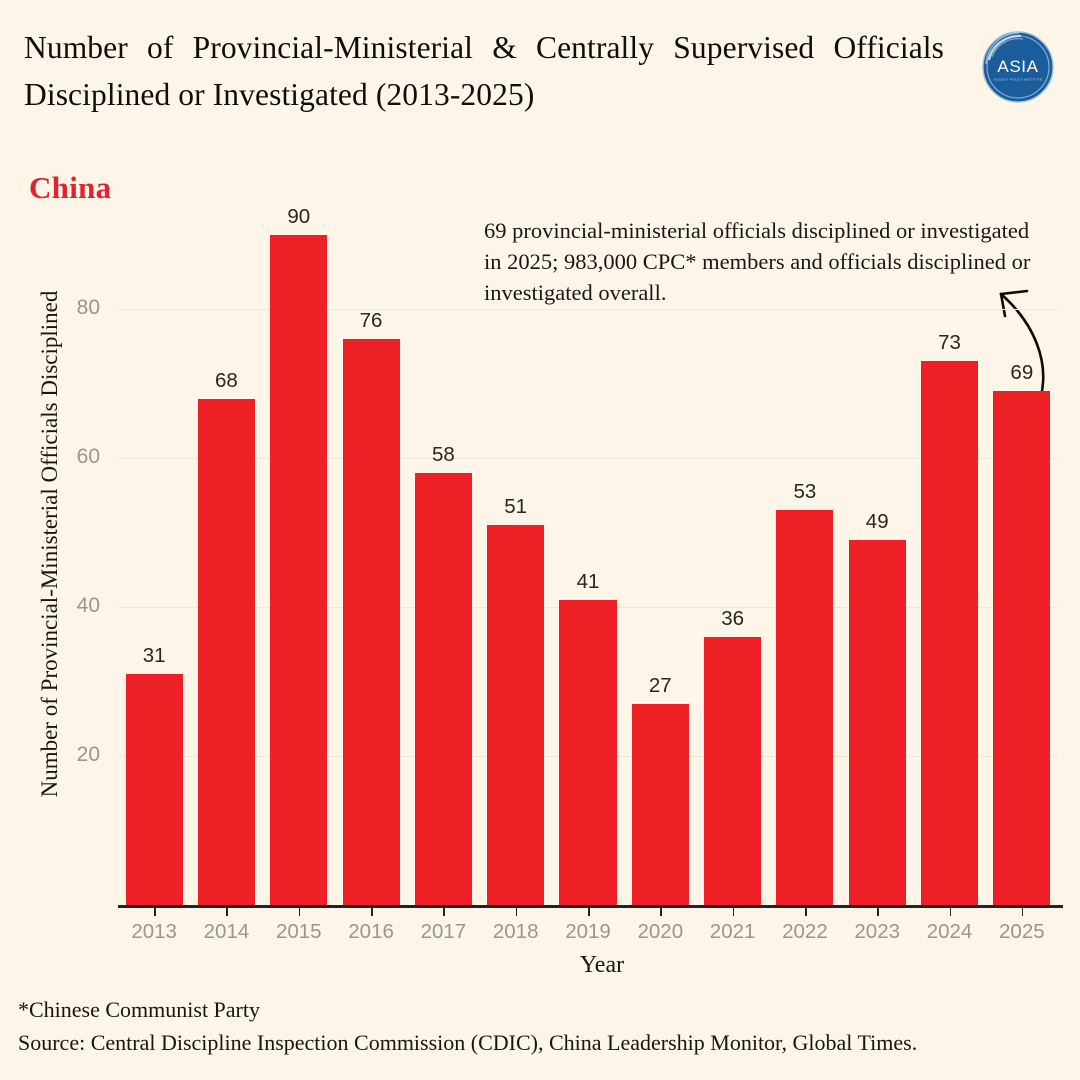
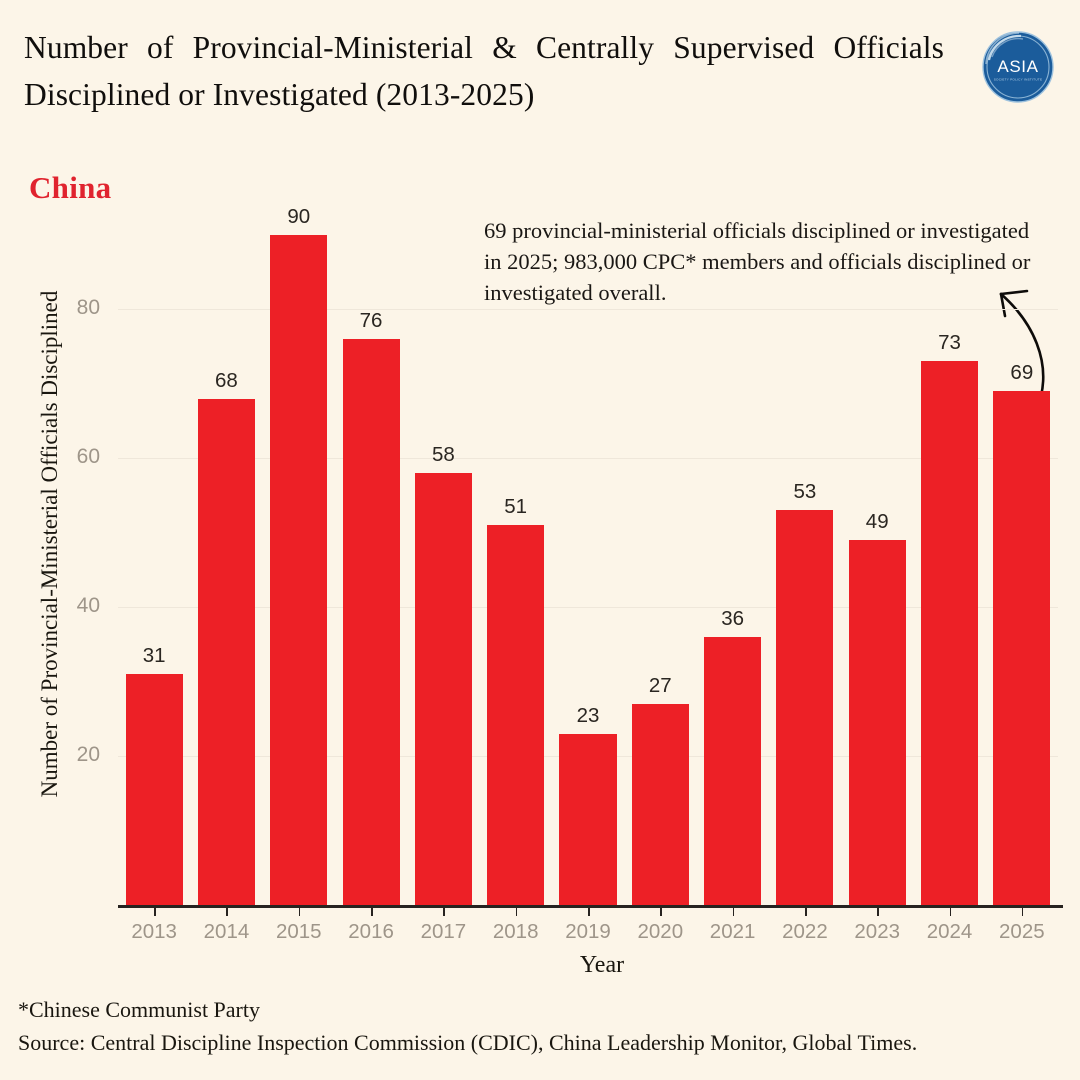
2019: 41 -> 23
